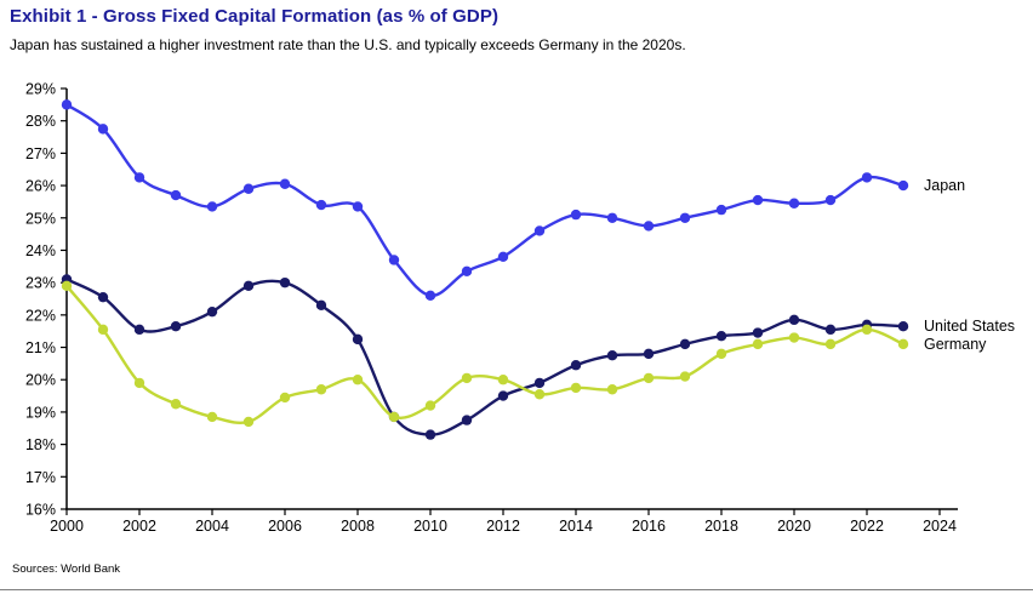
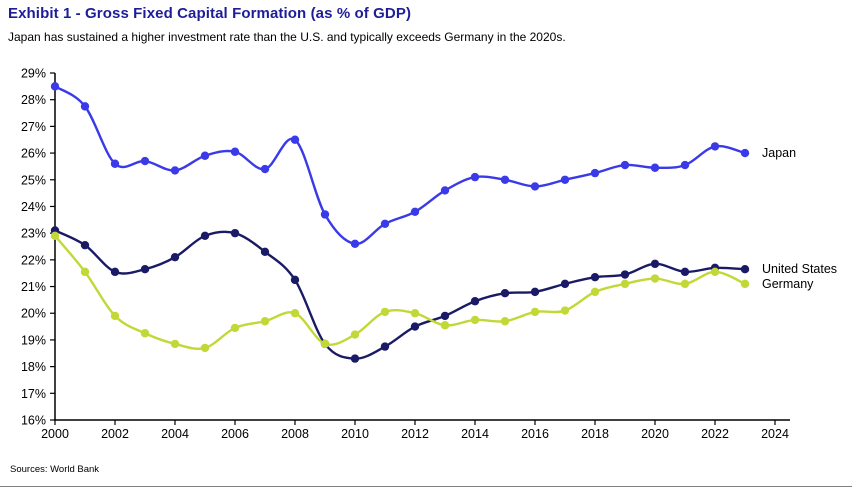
Japan/2002: 26.2% -> 25.6%
Japan/2008: 25.4% -> 26.5%
